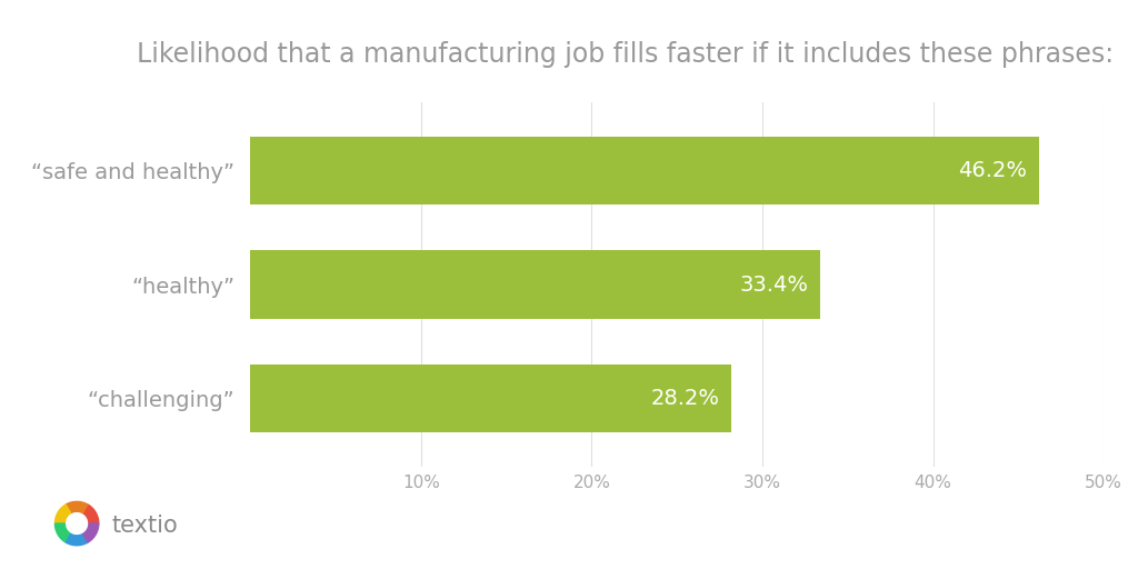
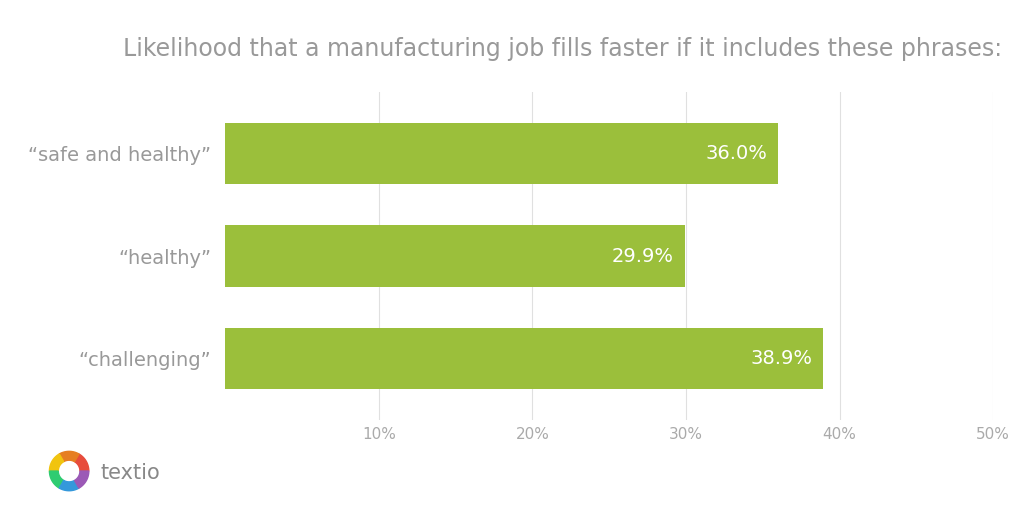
“safe and healthy”: 46.2% -> 36.0%
“healthy”: 33.4% -> 29.9%
“challenging”: 28.2% -> 38.9%
